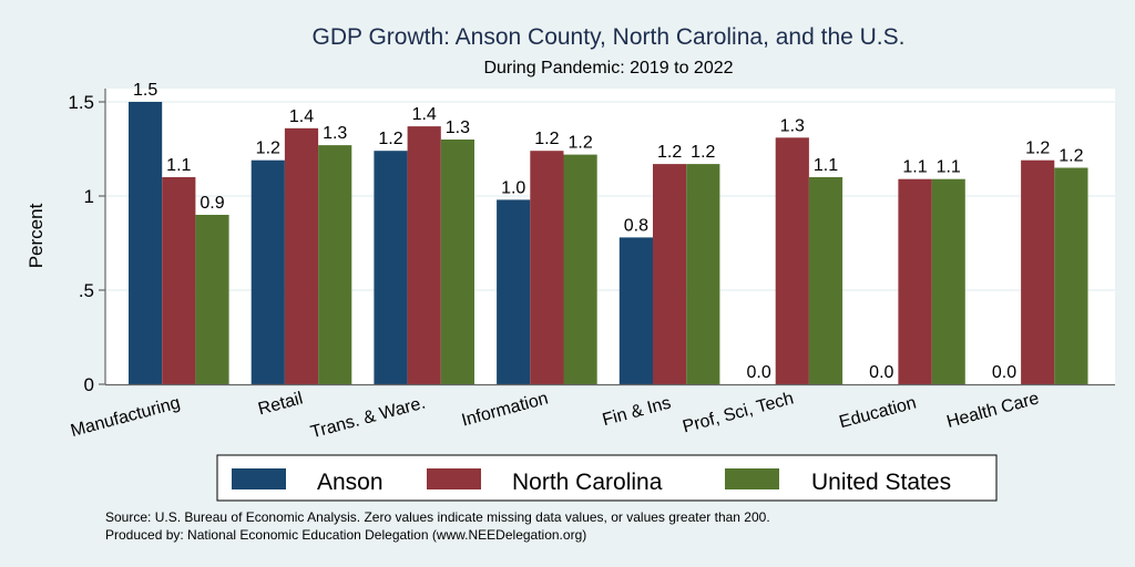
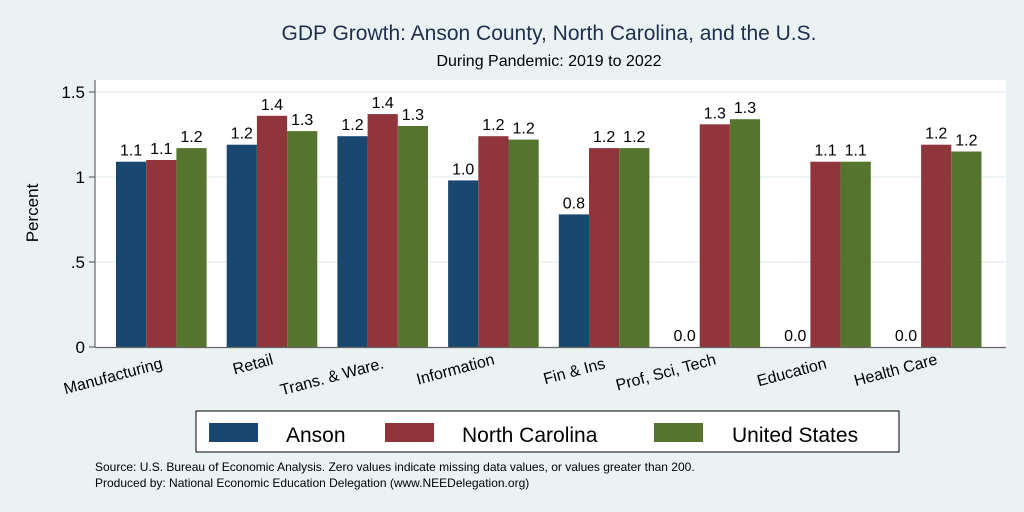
Anson/Manufacturing: 1.5 -> 1.1
United States/Manufacturing: 0.9 -> 1.2
United States/Prof, Sci, Tech: 1.1 -> 1.3
